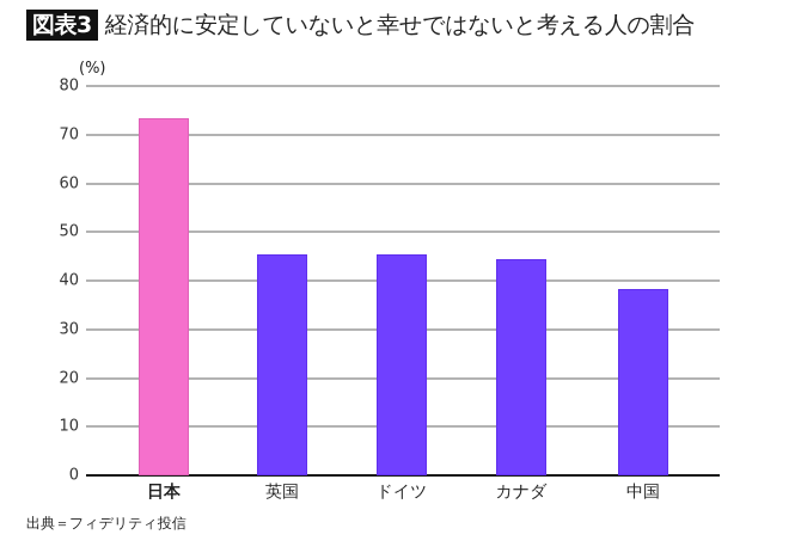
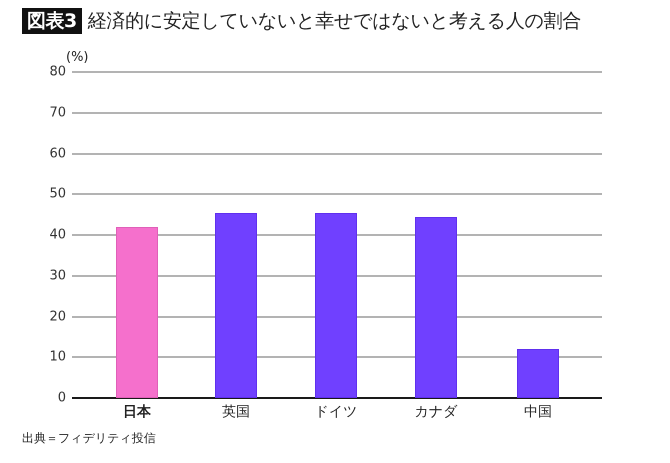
日本: 73 -> 42
中国: 38 -> 12
